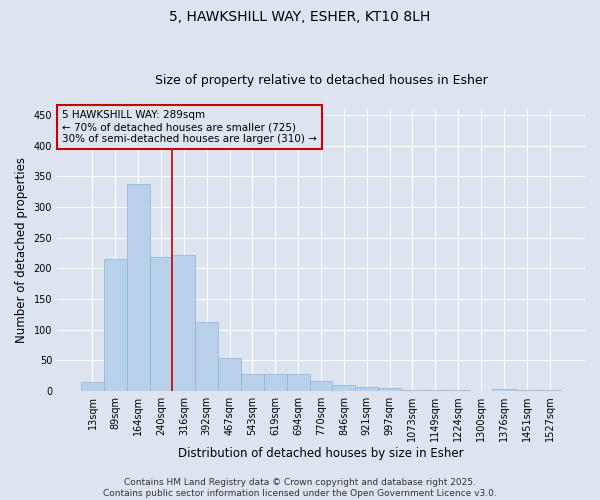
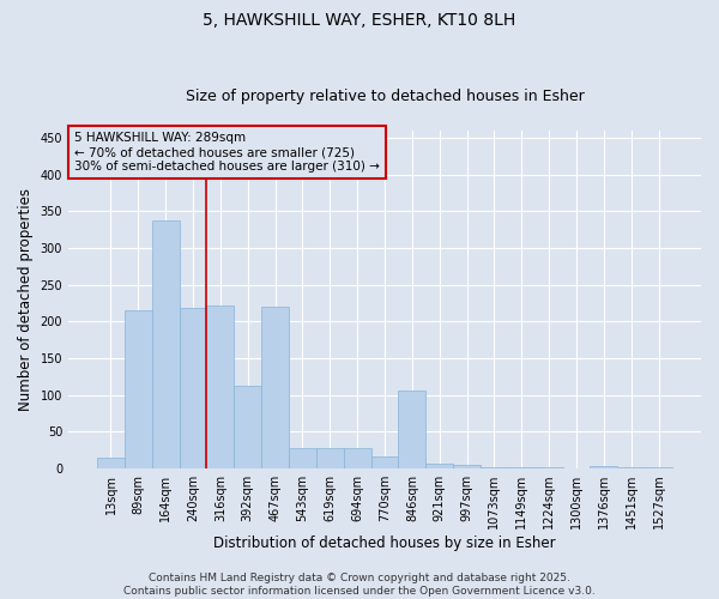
467sqm: 53 -> 220
846sqm: 9 -> 106
